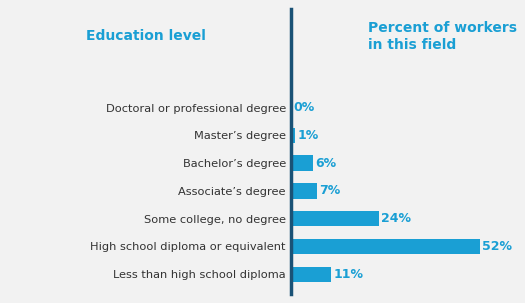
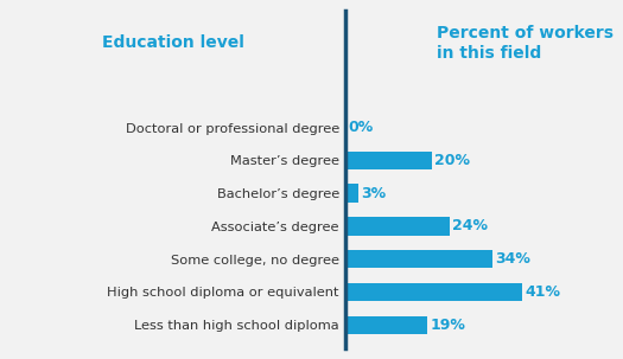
Master’s degree: 1% -> 20%
Bachelor’s degree: 6% -> 3%
Associate’s degree: 7% -> 24%
Some college, no degree: 24% -> 34%
High school diploma or equivalent: 52% -> 41%
Less than high school diploma: 11% -> 19%
